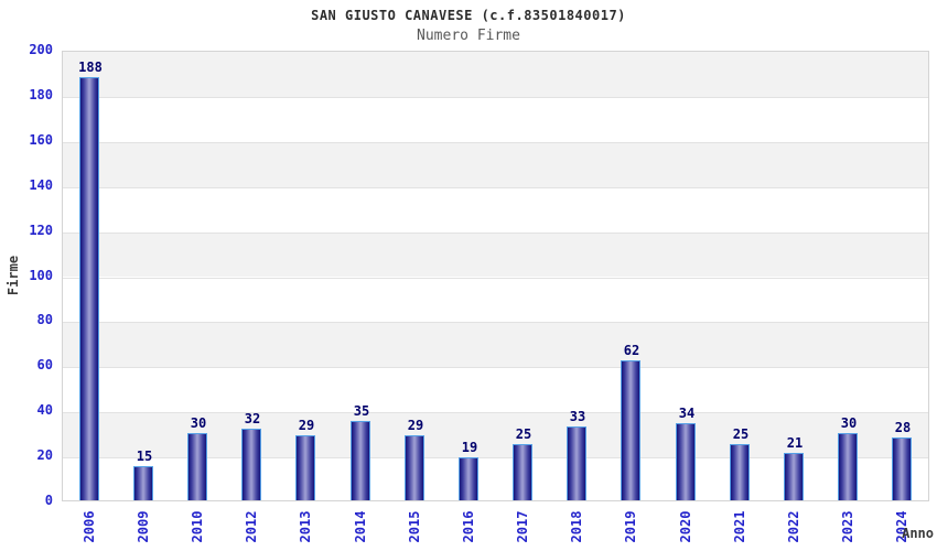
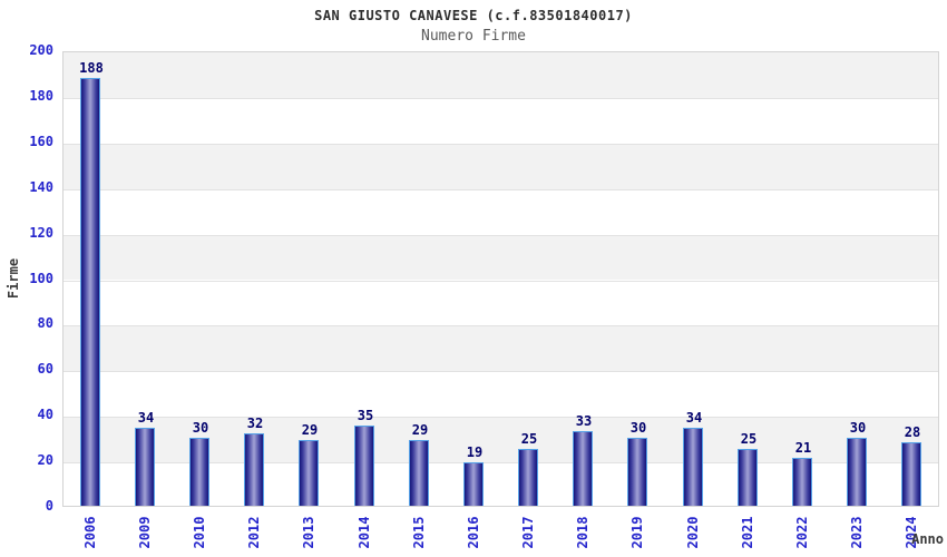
2009: 15 -> 34
2019: 62 -> 30
